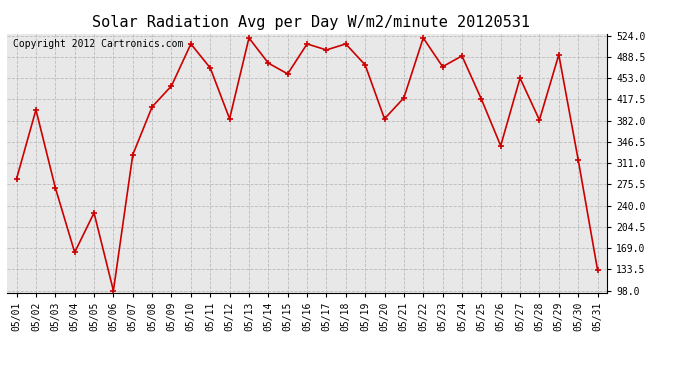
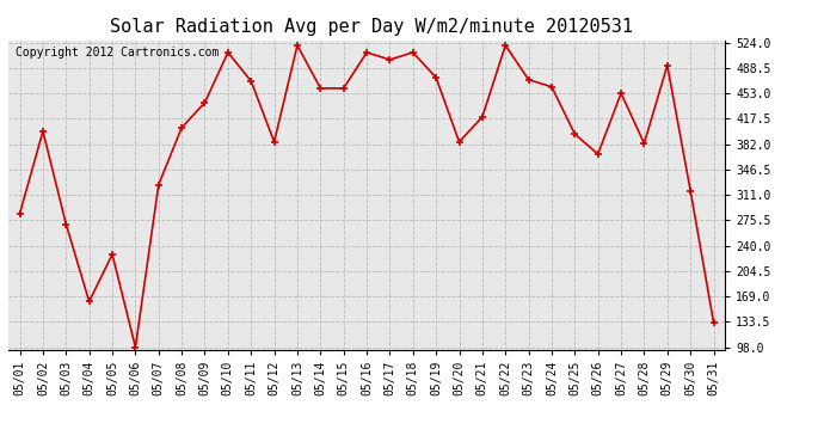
05/14: 478 -> 460
05/24: 490 -> 462
05/25: 418 -> 396
05/26: 340 -> 368
